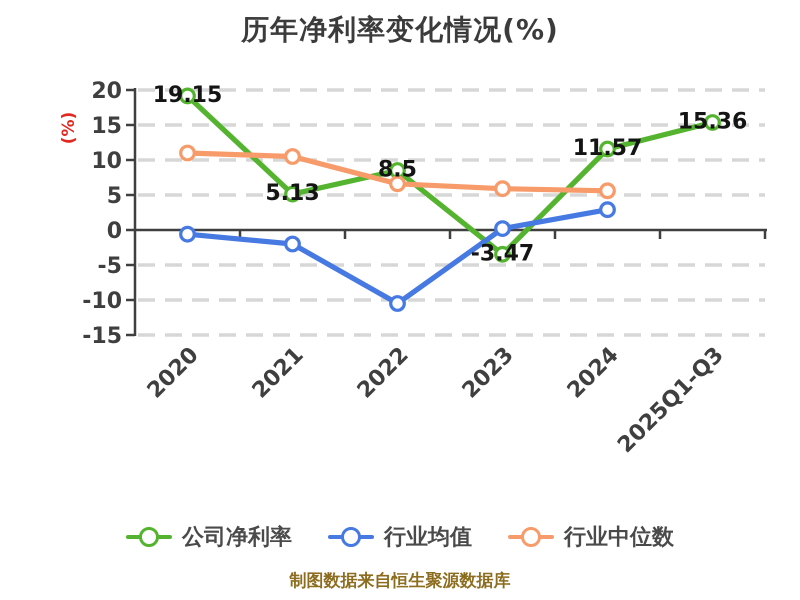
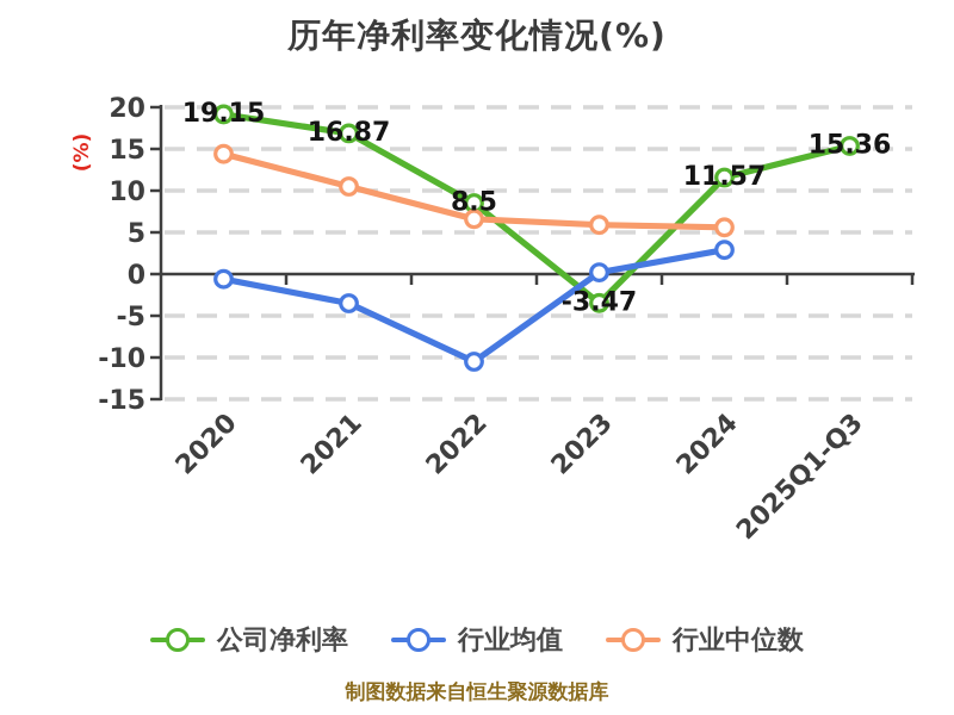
行业中位数/2020: 11 -> 14
公司净利率/2021: 5.13 -> 16.87
行业均值/2021: -2 -> -4
